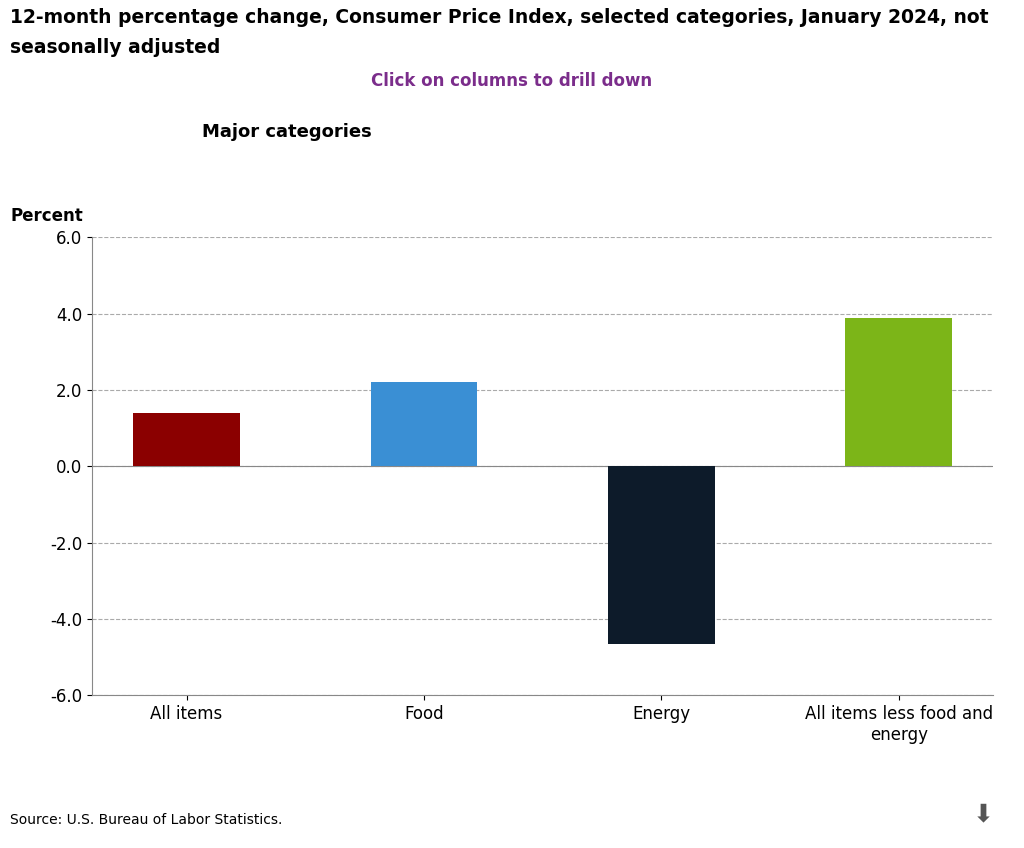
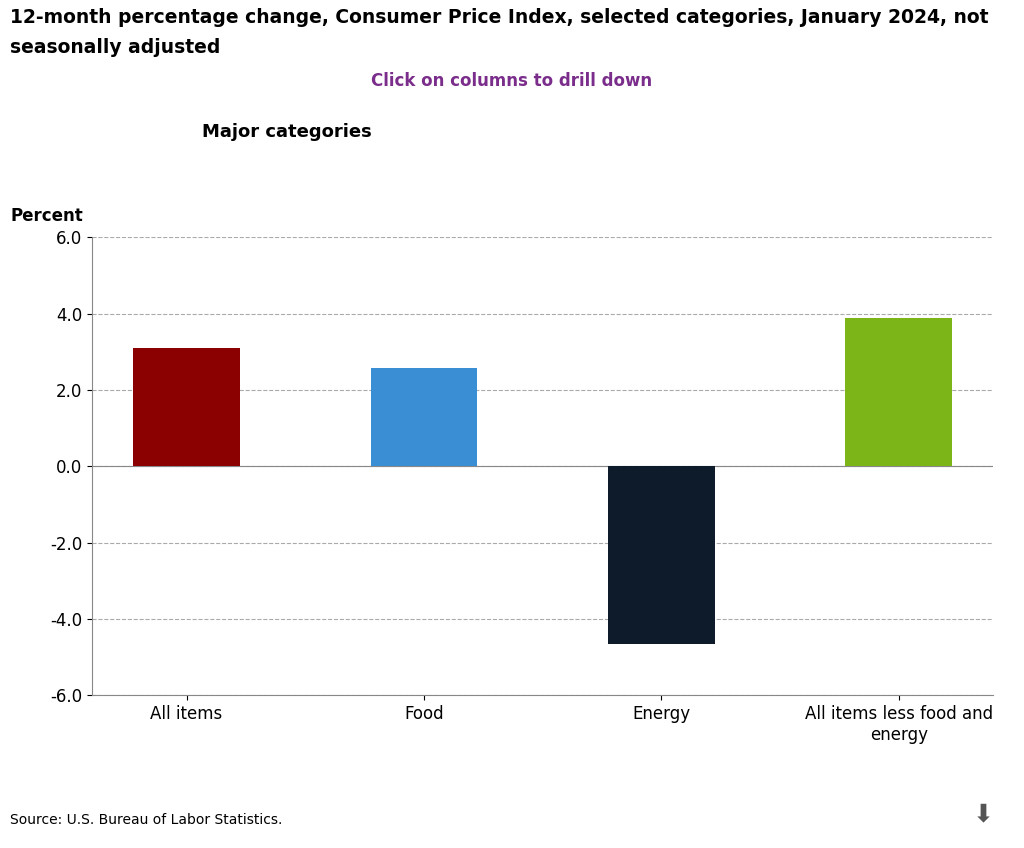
All items: 1.40 -> 3.09
Food: 2.20 -> 2.59
